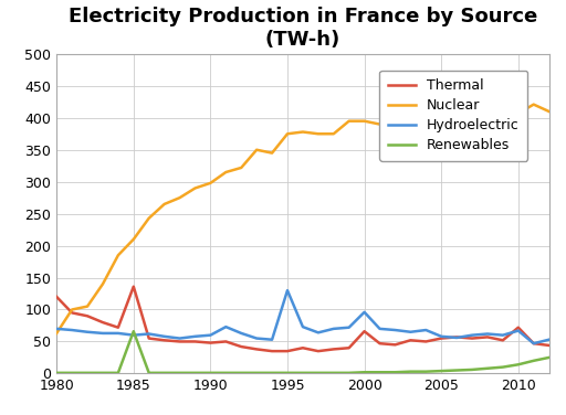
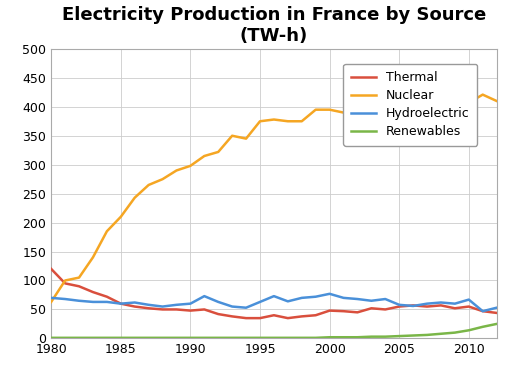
Thermal/1985: 136 -> 60
Renewables/1985: 66 -> 1
Hydroelectric/1995: 130 -> 63
Thermal/2000: 66 -> 48
Hydroelectric/2000: 96 -> 77
Thermal/2010: 72 -> 55
